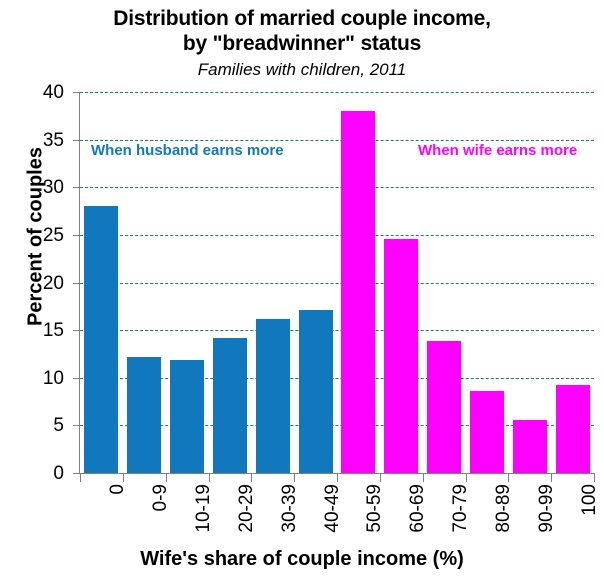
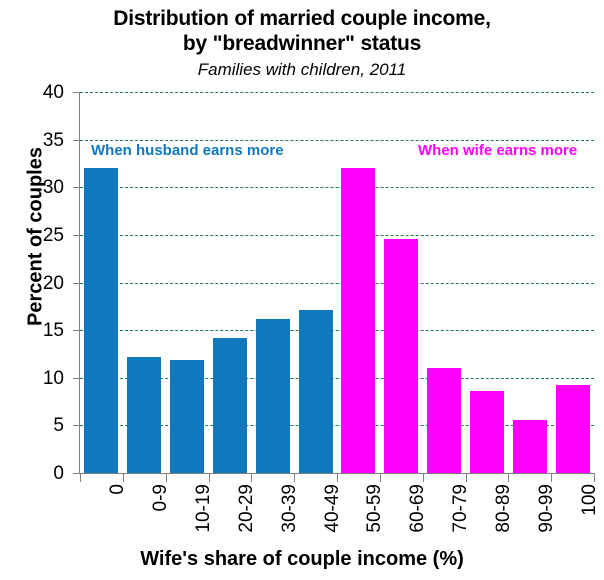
0: 28 -> 32
50-59: 38 -> 32
70-79: 14 -> 11
